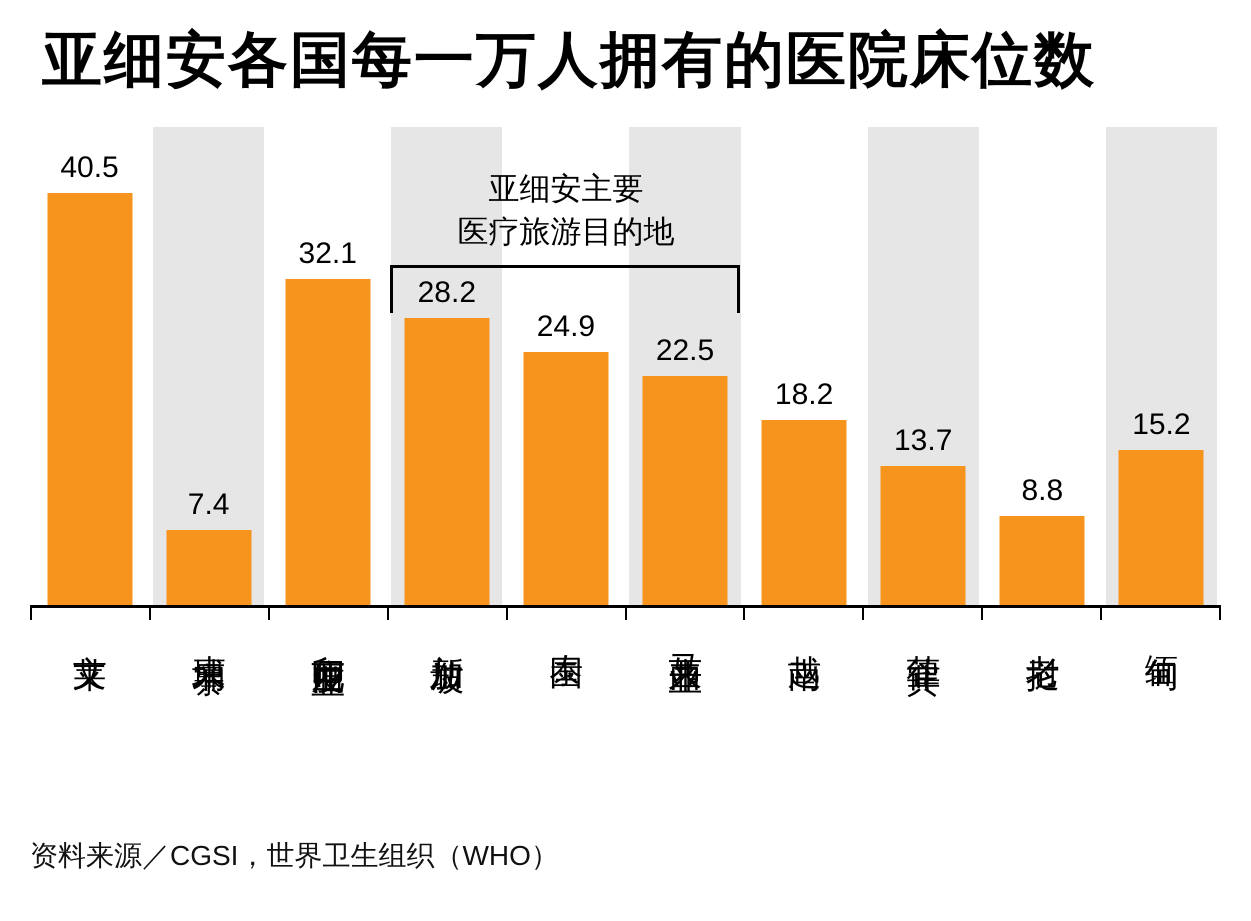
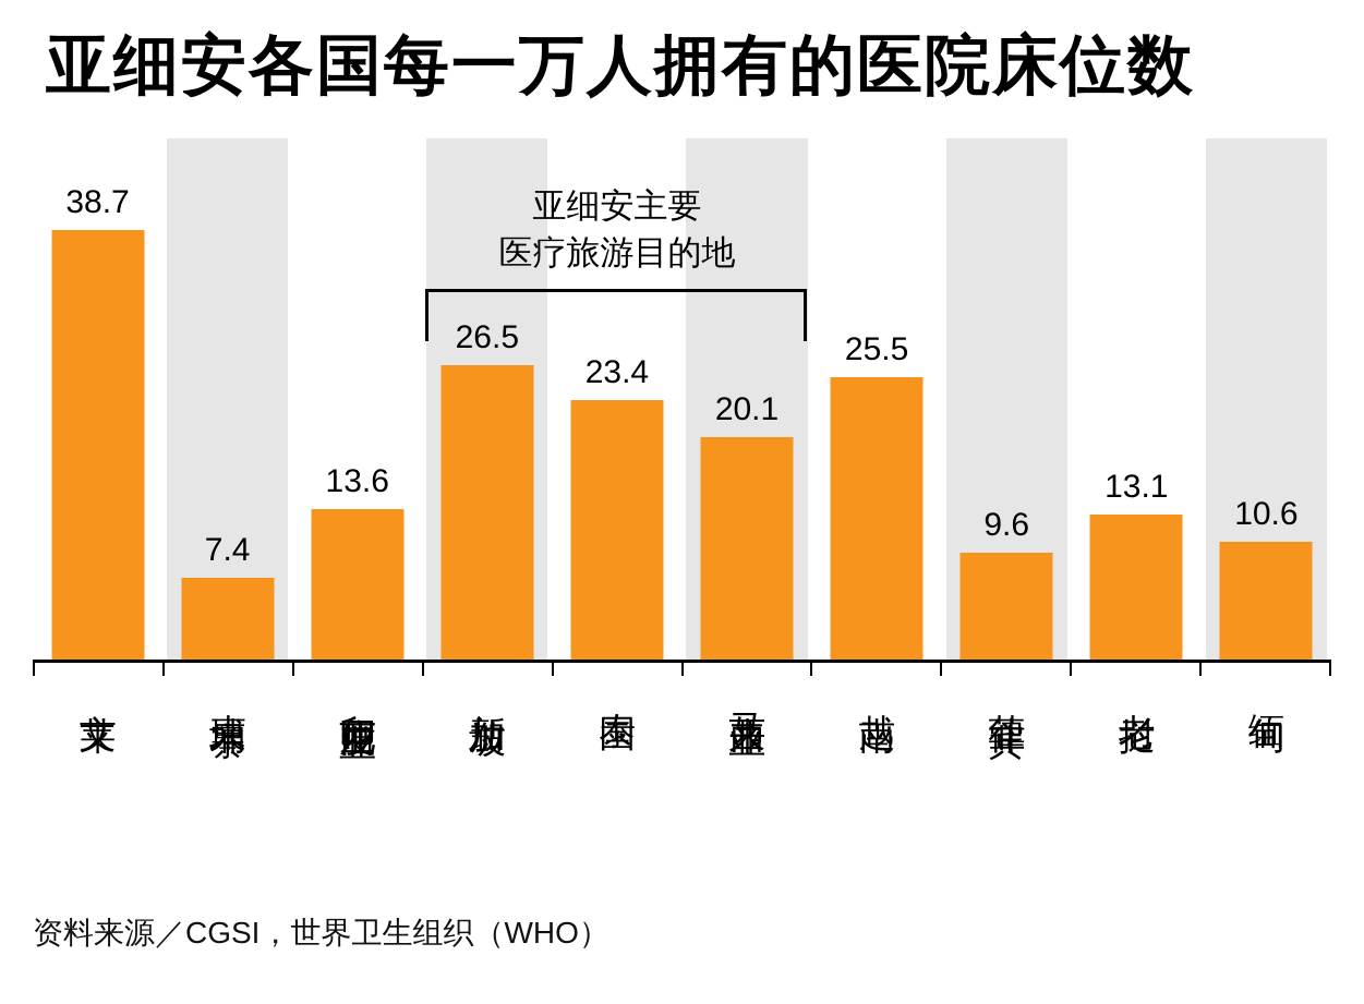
文莱: 40.5 -> 38.7
印度尼西亚: 32.1 -> 13.6
新加坡: 28.2 -> 26.5
泰国: 24.9 -> 23.4
马来西亚: 22.5 -> 20.1
越南: 18.2 -> 25.5
菲律宾: 13.7 -> 9.6
老挝: 8.8 -> 13.1
缅甸: 15.2 -> 10.6
